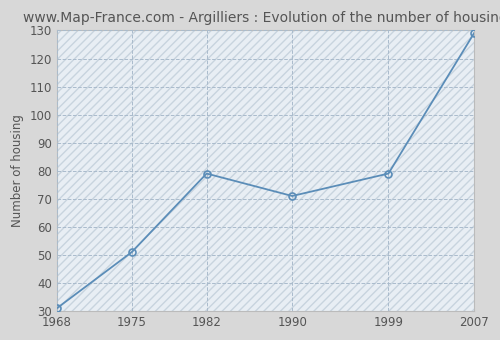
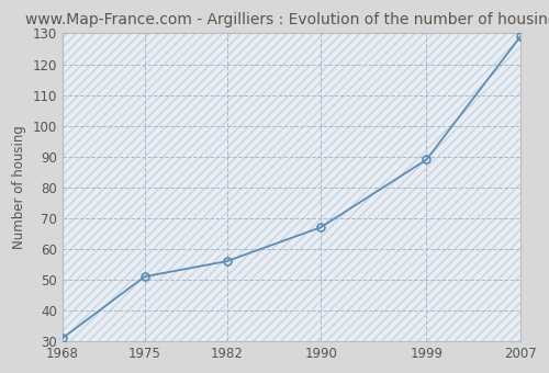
1982: 79 -> 56
1990: 71 -> 67
1999: 79 -> 89
